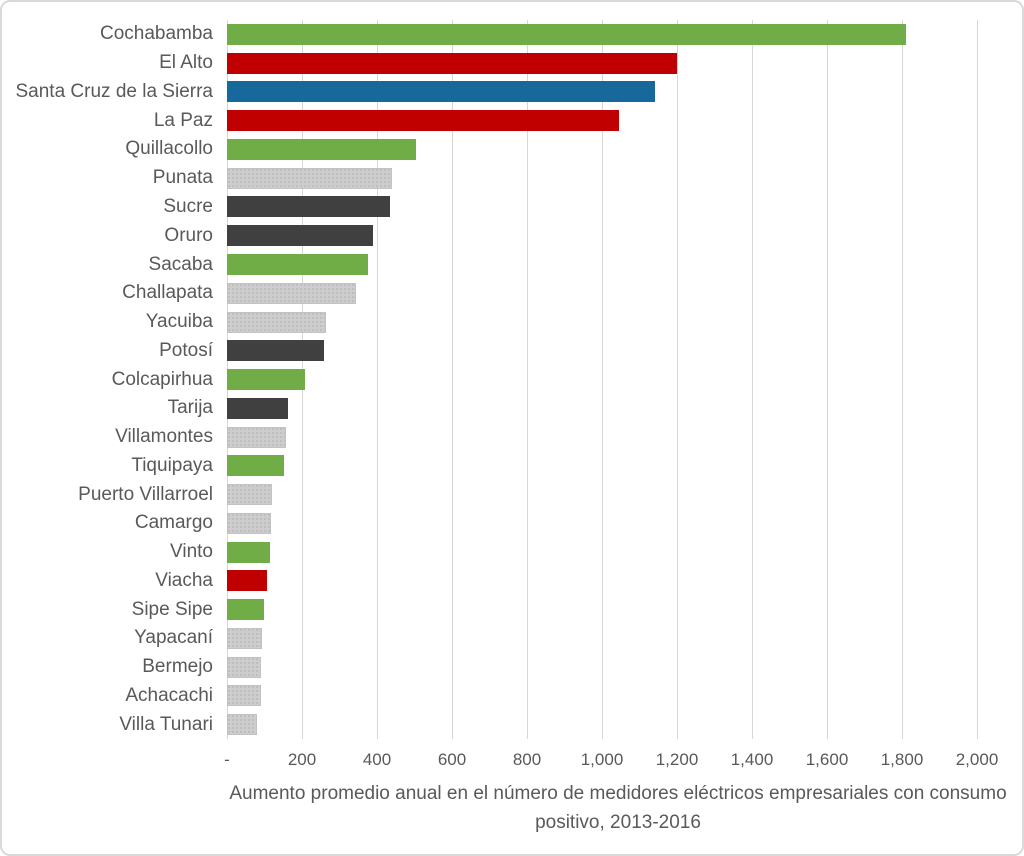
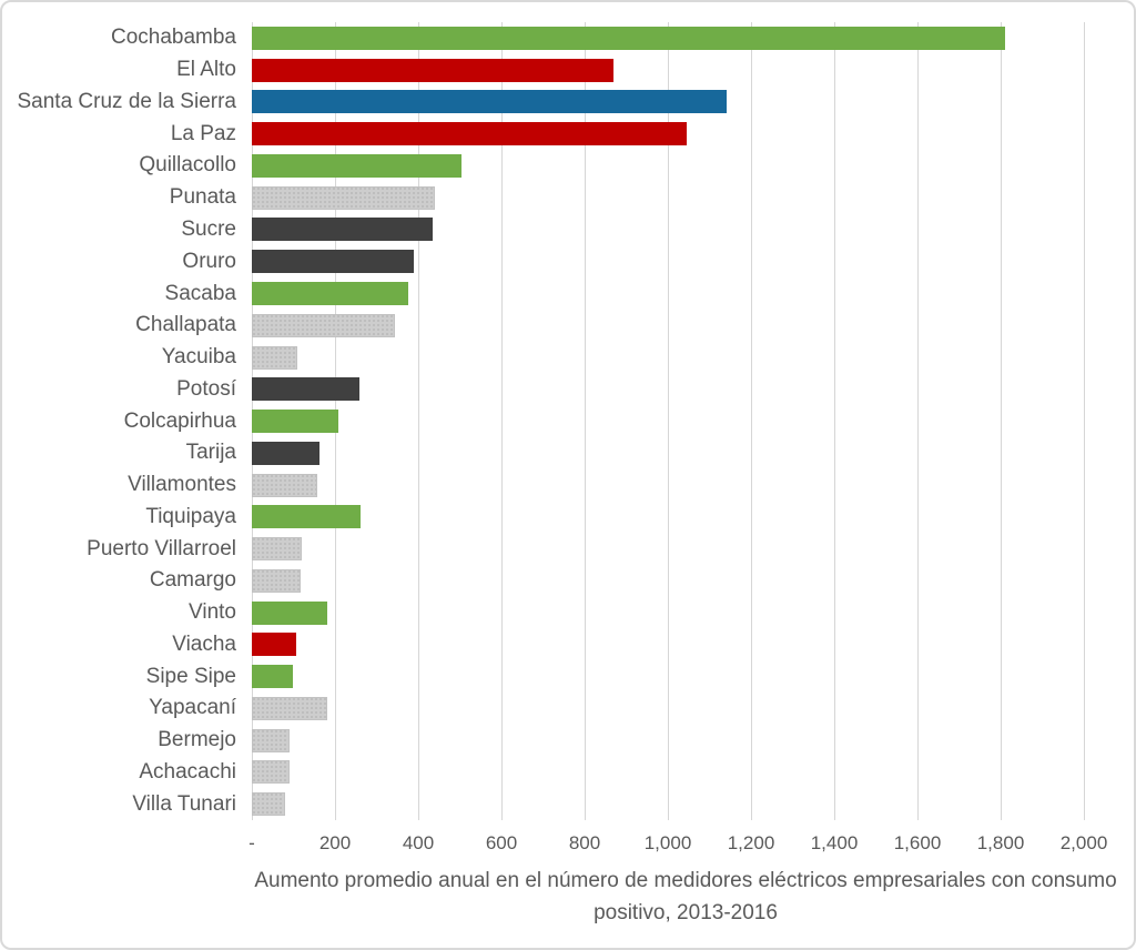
El Alto: 1200 -> 870
Yacuiba: 260 -> 110
Tiquipaya: 150 -> 260
Vinto: 110 -> 180
Yapacaní: 90 -> 180
